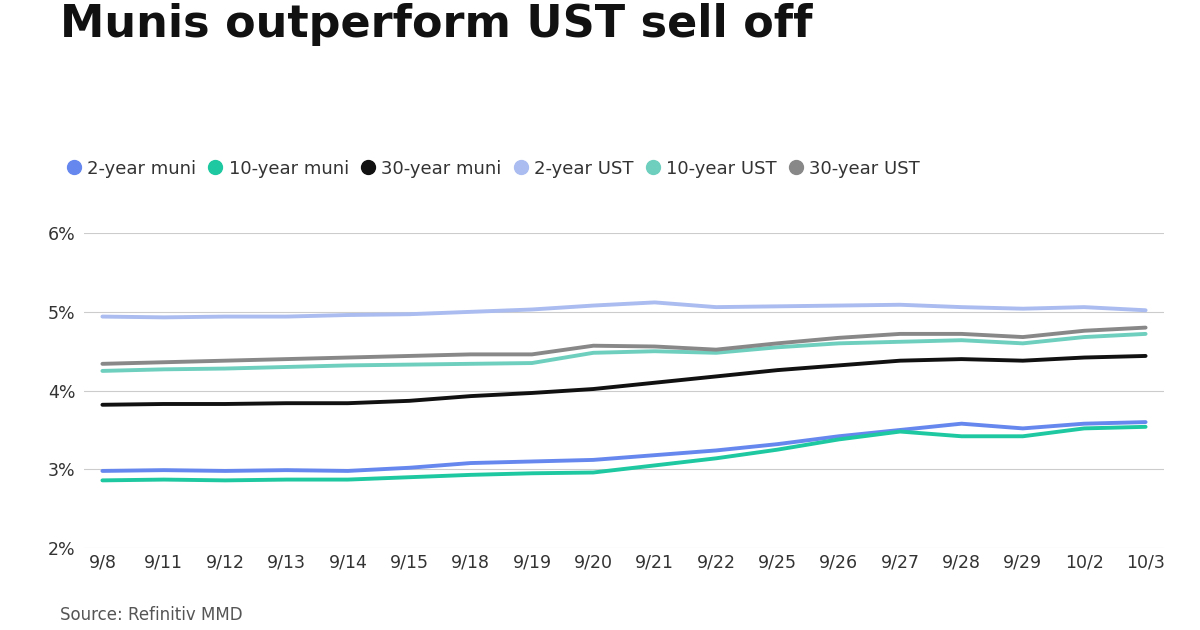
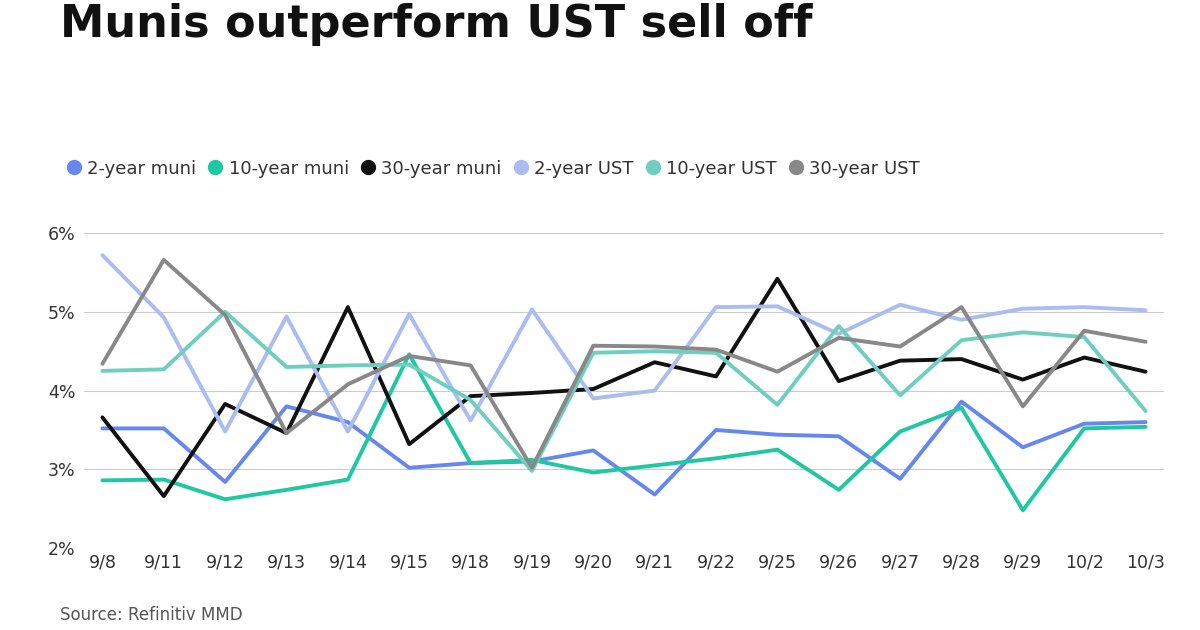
2-year muni/9/8: 2.98% -> 3.52%
30-year muni/9/8: 3.82% -> 3.66%
2-year UST/9/8: 4.94% -> 5.72%
2-year muni/9/11: 2.99% -> 3.52%
30-year muni/9/11: 3.83% -> 2.66%
30-year UST/9/11: 4.36% -> 5.66%
2-year muni/9/12: 2.98% -> 2.84%
10-year muni/9/12: 2.86% -> 2.62%
2-year UST/9/12: 4.94% -> 3.48%
10-year UST/9/12: 4.28% -> 5.00%
30-year UST/9/12: 4.38% -> 4.96%
2-year muni/9/13: 2.99% -> 3.80%
10-year muni/9/13: 2.87% -> 2.74%
30-year muni/9/13: 3.84% -> 3.46%
30-year UST/9/13: 4.40% -> 3.46%
2-year muni/9/14: 2.98% -> 3.60%
30-year muni/9/14: 3.84% -> 5.06%
2-year UST/9/14: 4.96% -> 3.48%
30-year UST/9/14: 4.42% -> 4.08%
10-year muni/9/15: 2.90% -> 4.46%
30-year muni/9/15: 3.87% -> 3.32%
10-year muni/9/18: 2.93% -> 3.08%
2-year UST/9/18: 5.00% -> 3.62%
10-year UST/9/18: 4.34% -> 3.88%
30-year UST/9/18: 4.46% -> 4.32%
10-year muni/9/19: 2.95% -> 3.12%
10-year UST/9/19: 4.35% -> 2.98%
30-year UST/9/19: 4.46% -> 3.02%
2-year muni/9/20: 3.12% -> 3.24%
2-year UST/9/20: 5.08% -> 3.90%
2-year muni/9/21: 3.18% -> 2.68%
30-year muni/9/21: 4.10% -> 4.36%
2-year UST/9/21: 5.12% -> 4.00%
2-year muni/9/22: 3.24% -> 3.50%
2-year muni/9/25: 3.32% -> 3.44%
30-year muni/9/25: 4.26% -> 5.42%
10-year UST/9/25: 4.55% -> 3.82%
30-year UST/9/25: 4.60% -> 4.24%
10-year muni/9/26: 3.38% -> 2.74%
30-year muni/9/26: 4.32% -> 4.12%
2-year UST/9/26: 5.08% -> 4.72%
10-year UST/9/26: 4.60% -> 4.82%
2-year muni/9/27: 3.50% -> 2.88%
10-year UST/9/27: 4.62% -> 3.94%
30-year UST/9/27: 4.72% -> 4.56%
2-year muni/9/28: 3.58% -> 3.86%
10-year muni/9/28: 3.42% -> 3.78%
2-year UST/9/28: 5.06% -> 4.90%
30-year UST/9/28: 4.72% -> 5.06%
2-year muni/9/29: 3.52% -> 3.28%
10-year muni/9/29: 3.42% -> 2.48%
30-year muni/9/29: 4.38% -> 4.14%
10-year UST/9/29: 4.60% -> 4.74%
30-year UST/9/29: 4.68% -> 3.80%
30-year muni/10/3: 4.44% -> 4.24%
10-year UST/10/3: 4.72% -> 3.74%
30-year UST/10/3: 4.80% -> 4.62%
